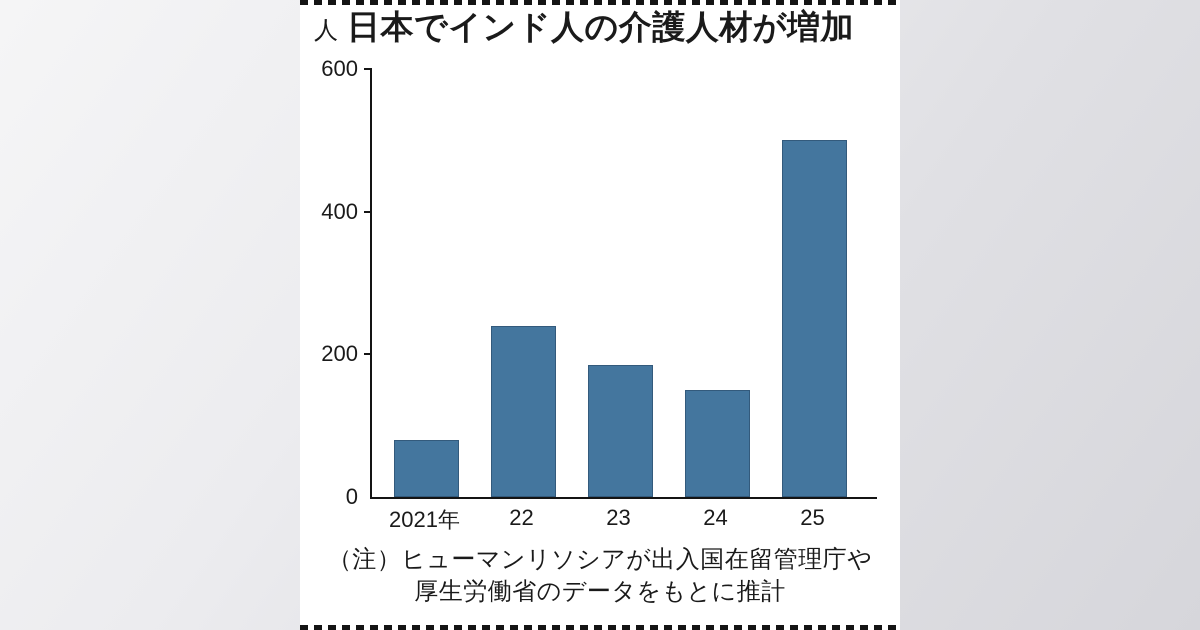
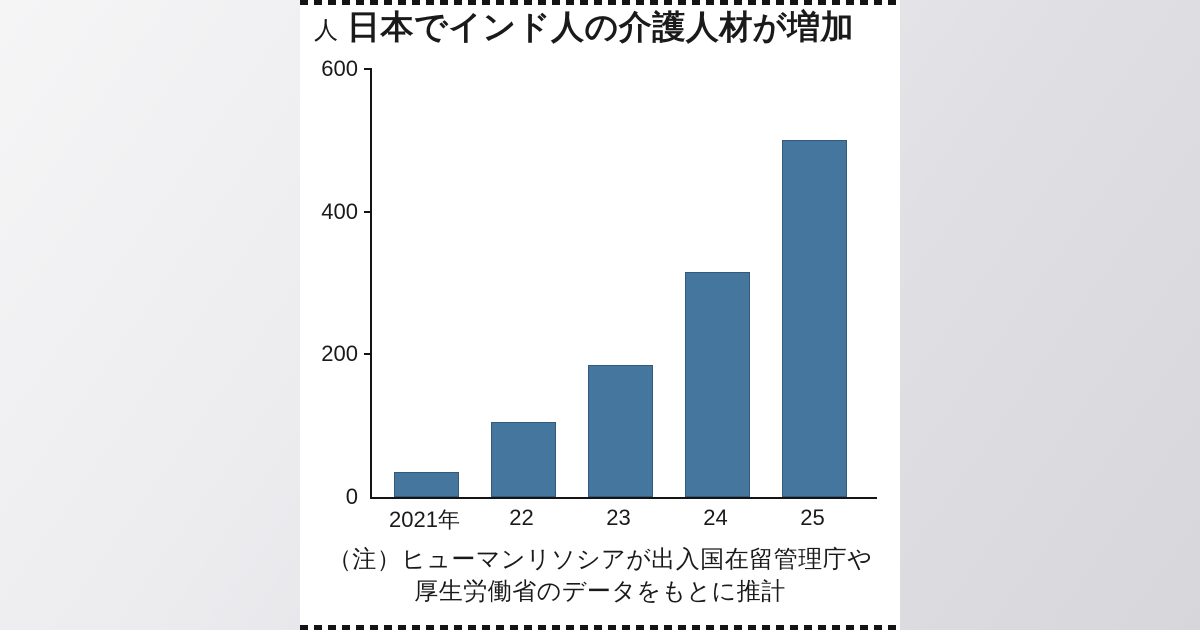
2021年: 80 -> 40
22: 240 -> 100
24: 150 -> 320
